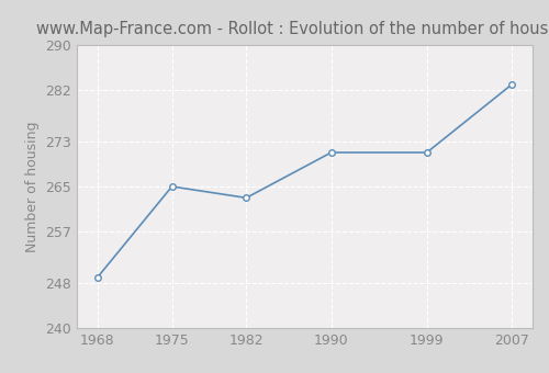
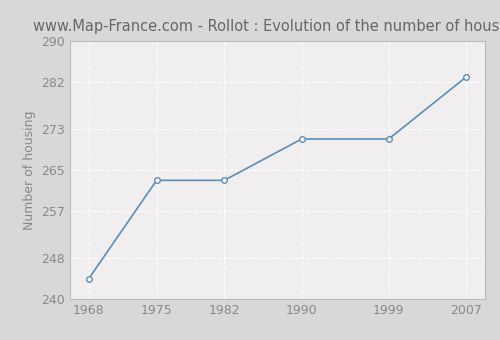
1968: 249 -> 244
1975: 265 -> 263
